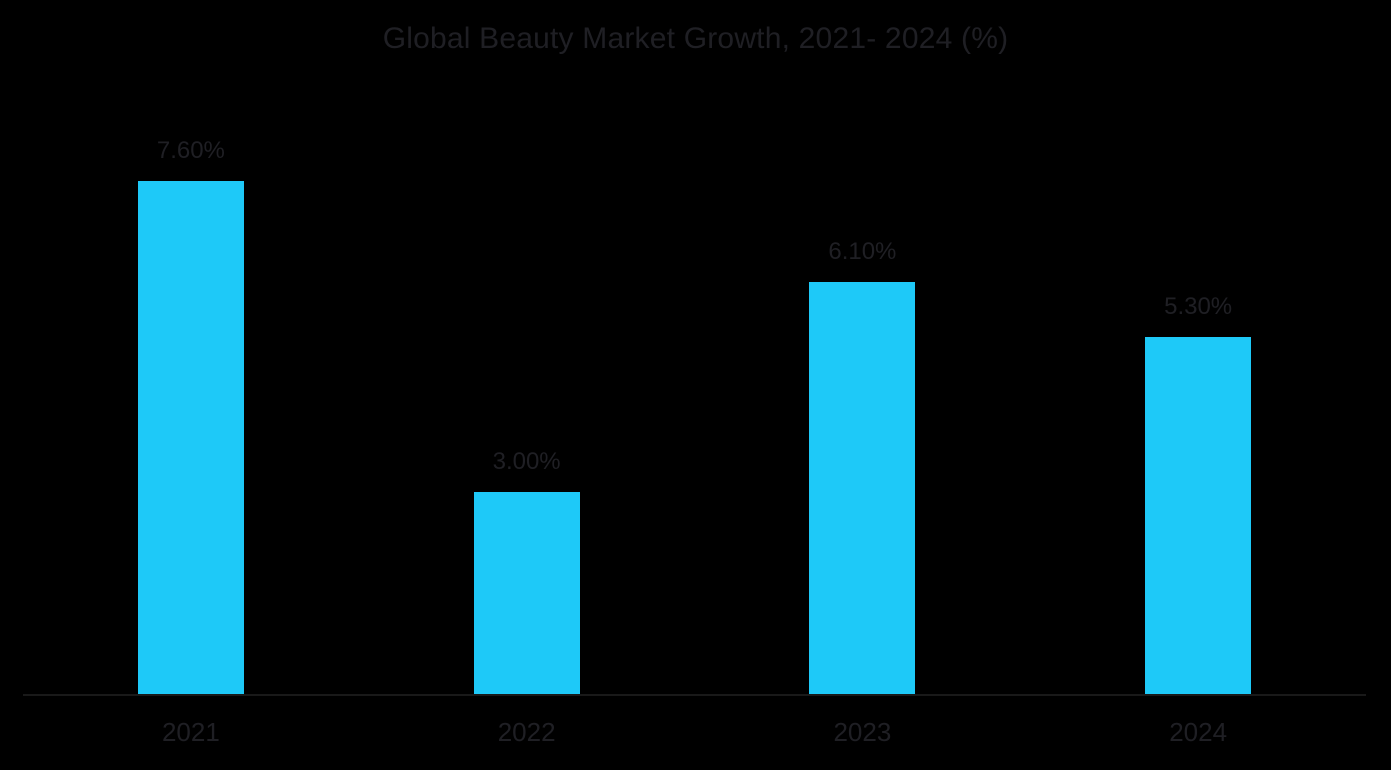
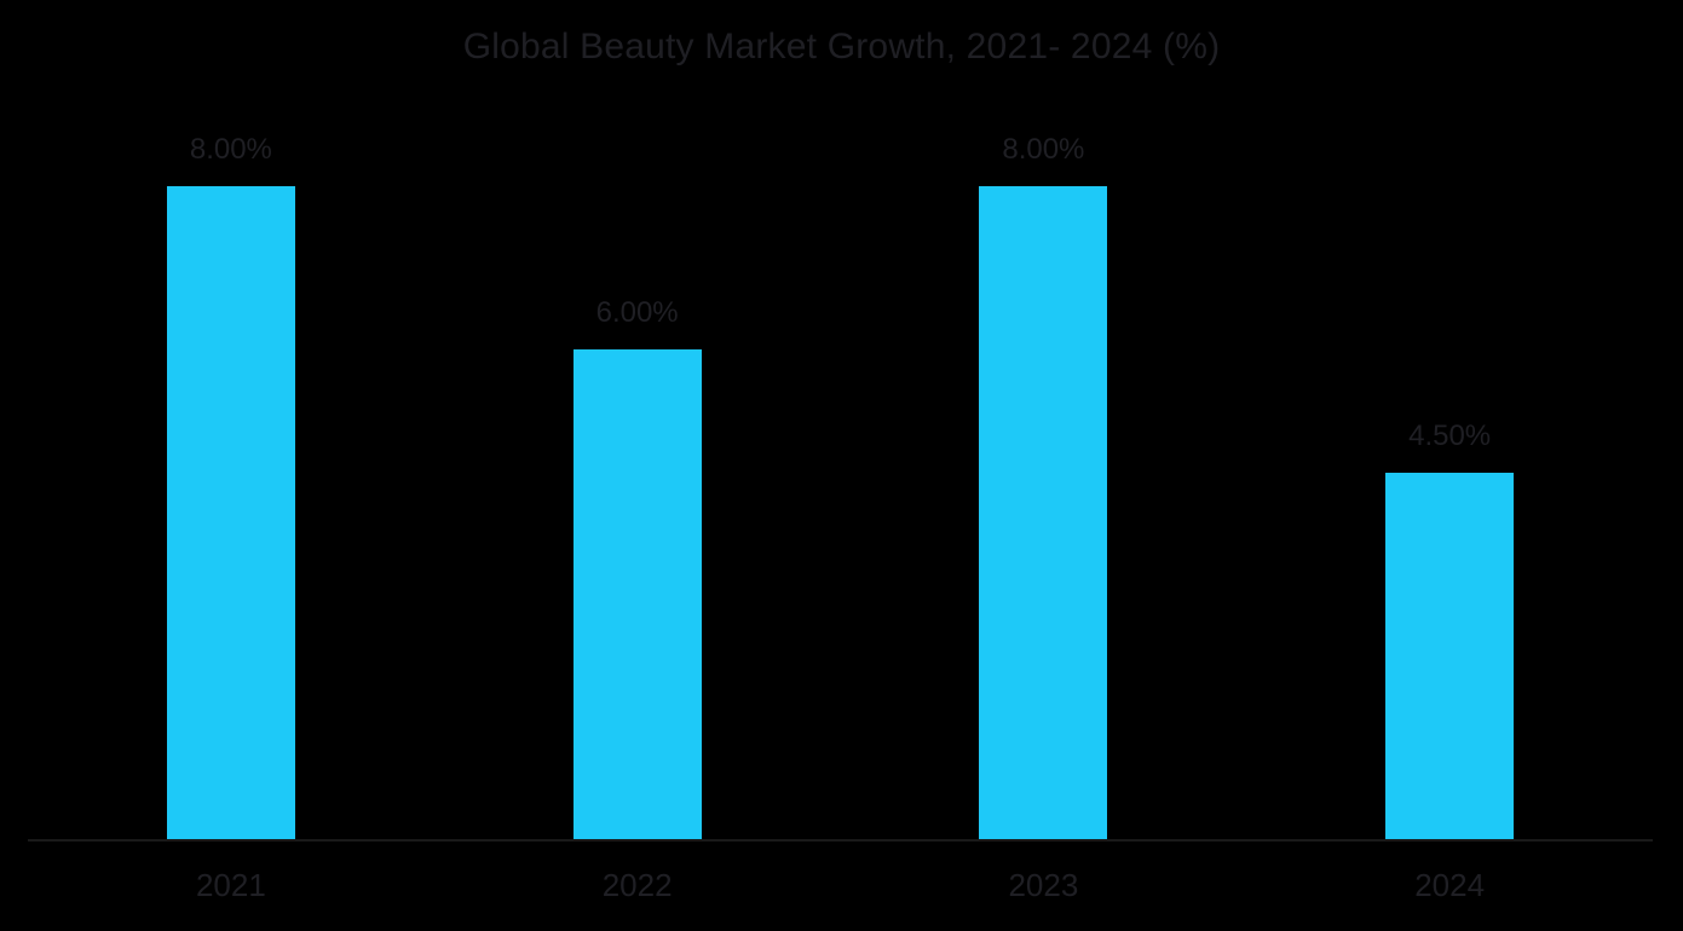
2021: 7.60% -> 8.00%
2022: 3.00% -> 6.00%
2023: 6.10% -> 8.00%
2024: 5.30% -> 4.50%
